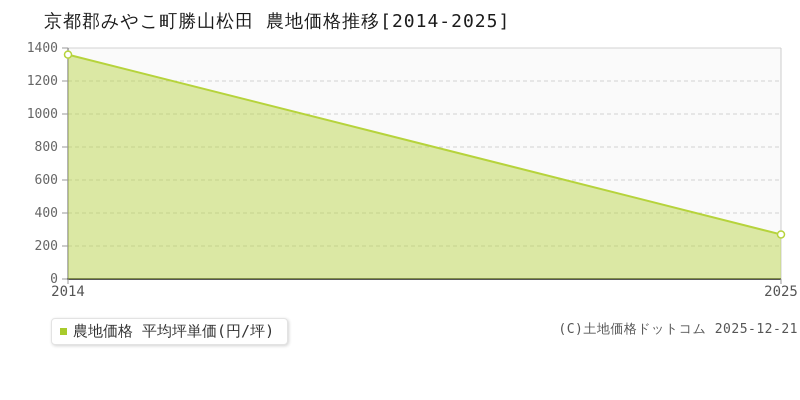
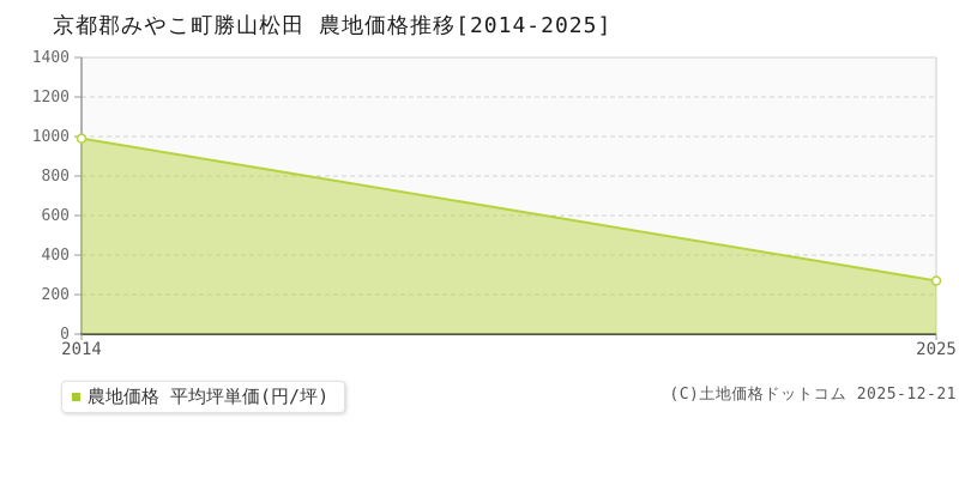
2014: 1360 -> 990
